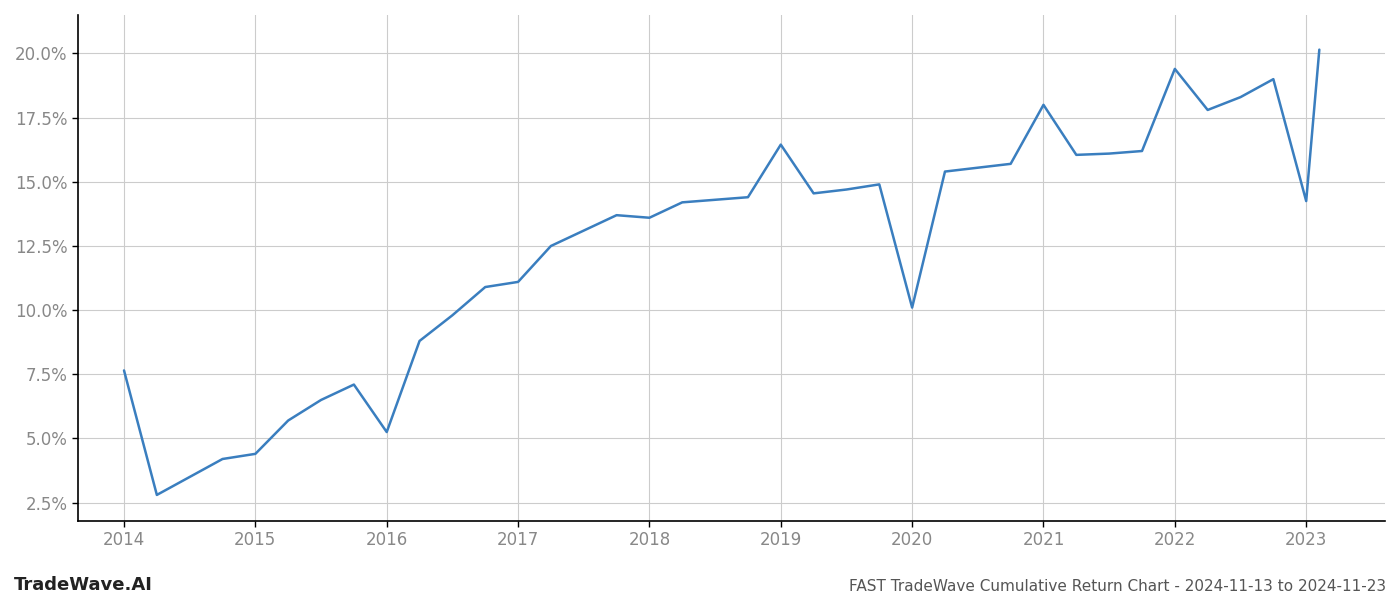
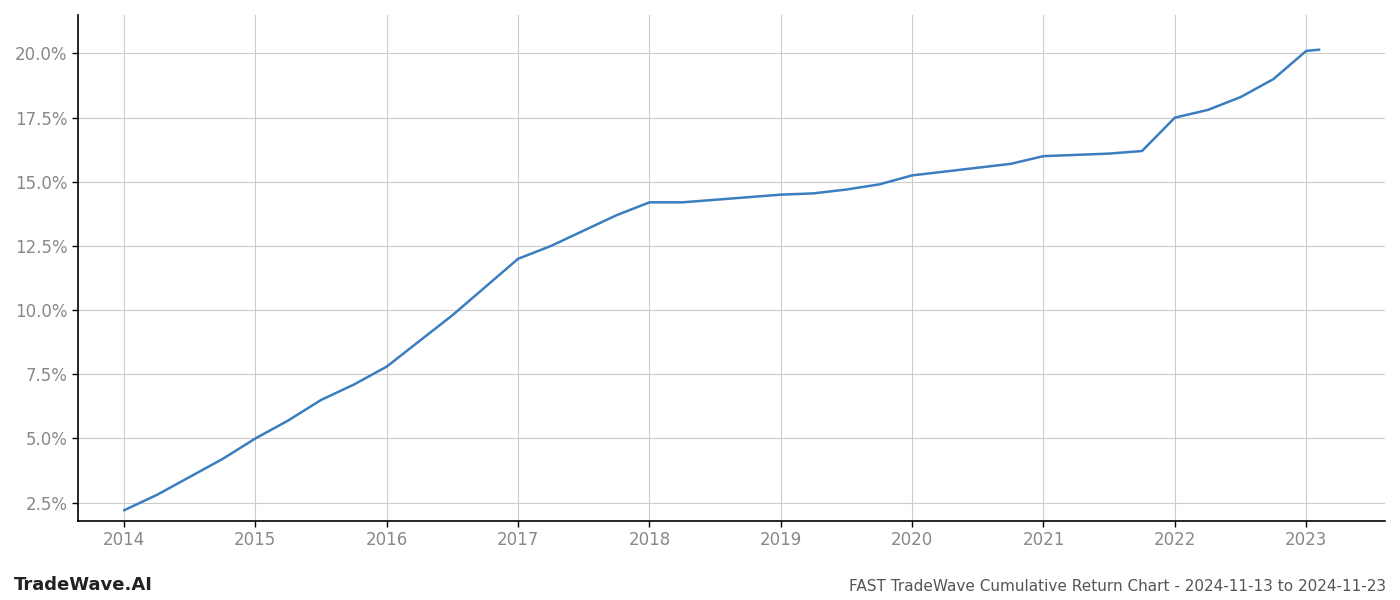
2014: 7.65% -> 2.20%
2015: 4.40% -> 5.00%
2016: 5.25% -> 7.80%
2017: 11.10% -> 12.00%
2018: 13.60% -> 14.20%
2019: 16.45% -> 14.50%
2020: 10.10% -> 15.25%
2021: 18.00% -> 16.00%
2022: 19.40% -> 17.50%
2023: 14.25% -> 20.10%
